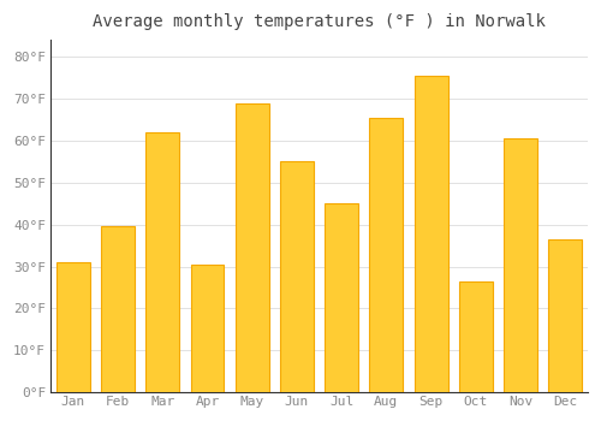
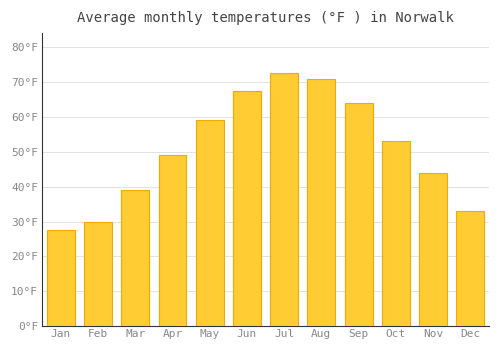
Jan: 31.0°F -> 27.5°F
Feb: 39.5°F -> 30.0°F
Mar: 62.0°F -> 39.0°F
Apr: 30.5°F -> 49.0°F
May: 69.0°F -> 59.0°F
Jun: 55.0°F -> 67.5°F
Jul: 45.0°F -> 72.5°F
Aug: 65.5°F -> 71.0°F
Sep: 75.5°F -> 64.0°F
Oct: 26.5°F -> 53.0°F
Nov: 60.5°F -> 44.0°F
Dec: 36.5°F -> 33.0°F
